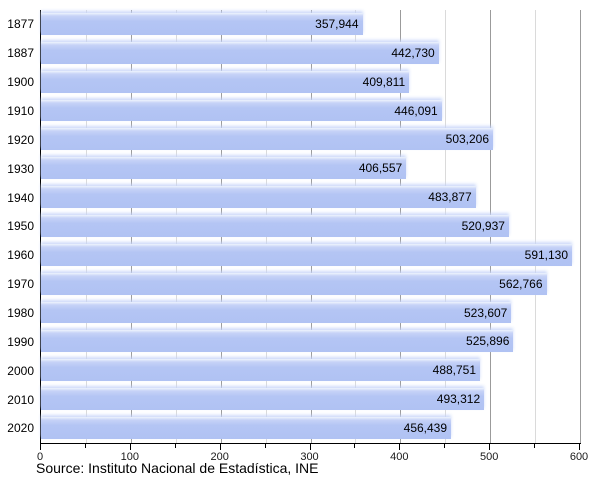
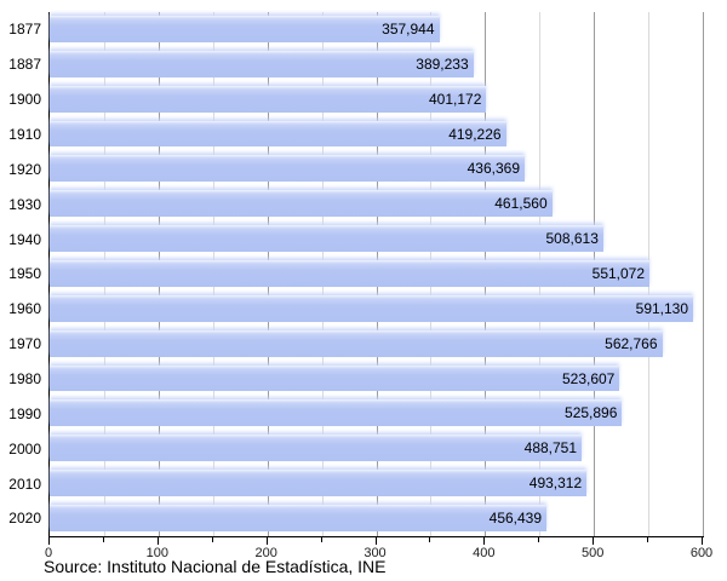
1887: 442,730 -> 389,233
1900: 409,811 -> 401,172
1910: 446,091 -> 419,226
1920: 503,206 -> 436,369
1930: 406,557 -> 461,560
1940: 483,877 -> 508,613
1950: 520,937 -> 551,072
